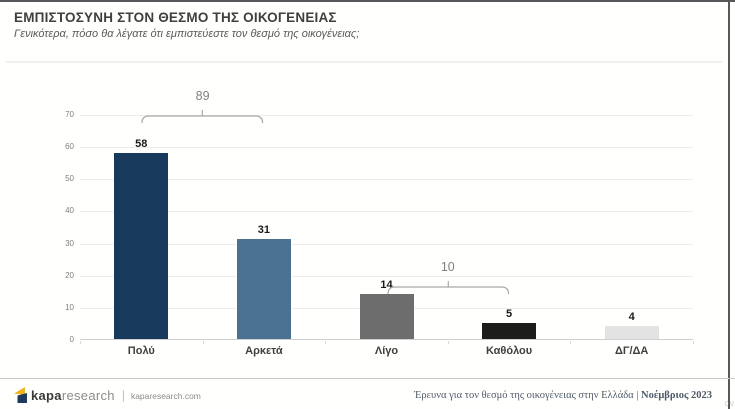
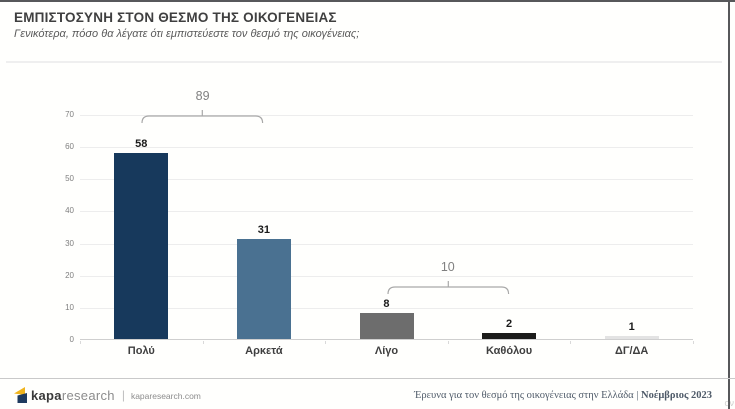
Λίγο: 14 -> 8
Καθόλου: 5 -> 2
ΔΓ/ΔΑ: 4 -> 1
